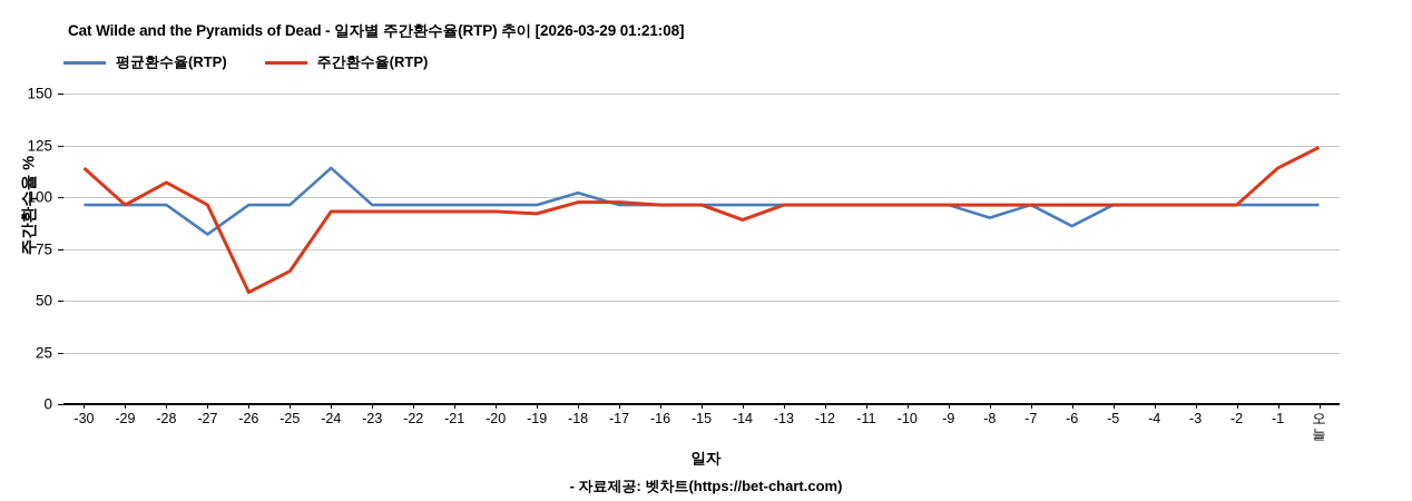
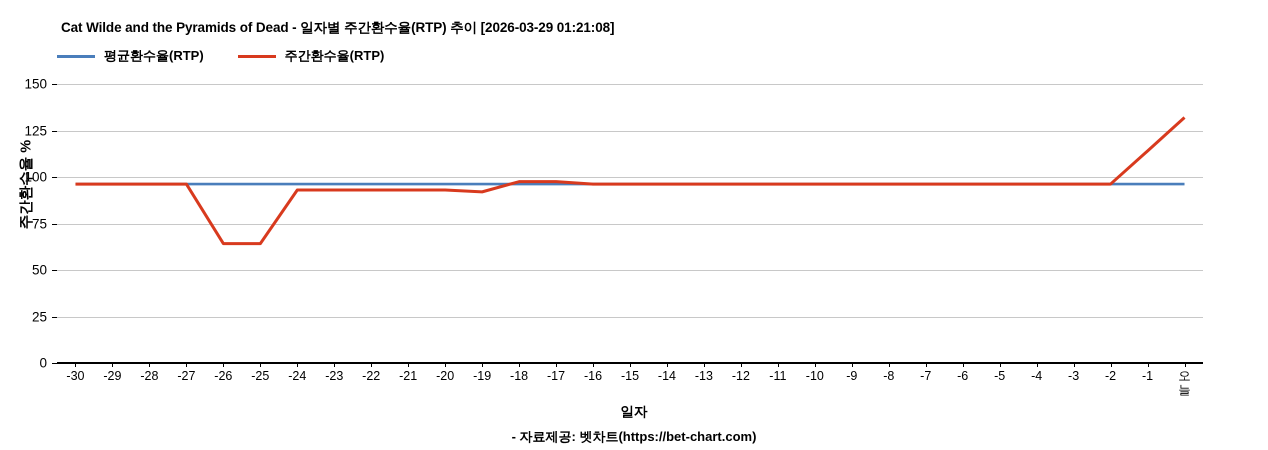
주간환수율(RTP)/-30: 114 -> 96
주간환수율(RTP)/-28: 107 -> 96
평균환수율(RTP)/-27: 82 -> 96
주간환수율(RTP)/-26: 54 -> 64
평균환수율(RTP)/-24: 114 -> 96
평균환수율(RTP)/-18: 102 -> 96
주간환수율(RTP)/-14: 89 -> 96
평균환수율(RTP)/-8: 90 -> 96
평균환수율(RTP)/-6: 86 -> 96
주간환수율(RTP)/오늘: 124 -> 132
